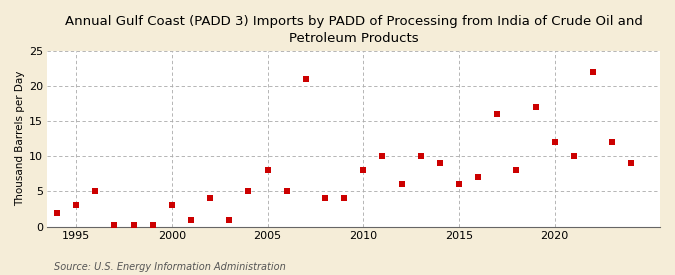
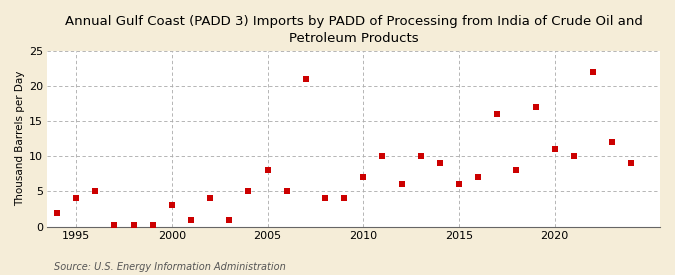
1995: 3.0 -> 4.0
2010: 8.0 -> 7.0
2020: 12.0 -> 11.0
